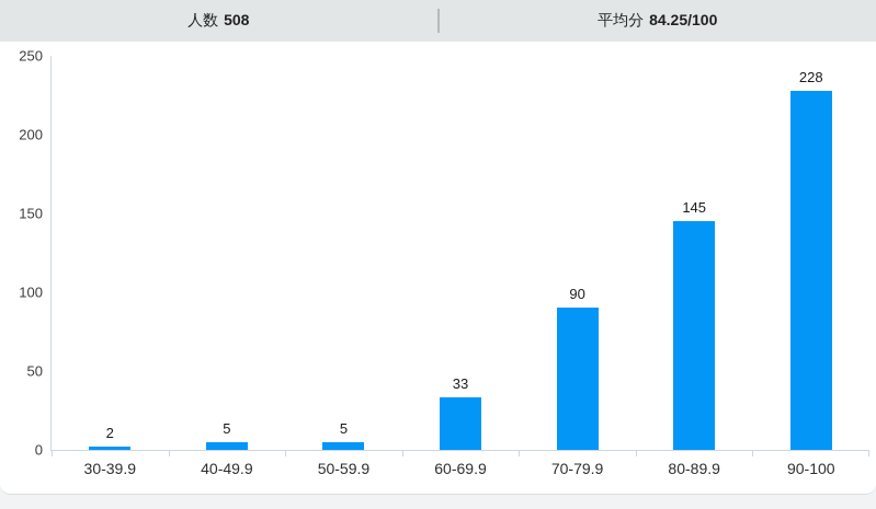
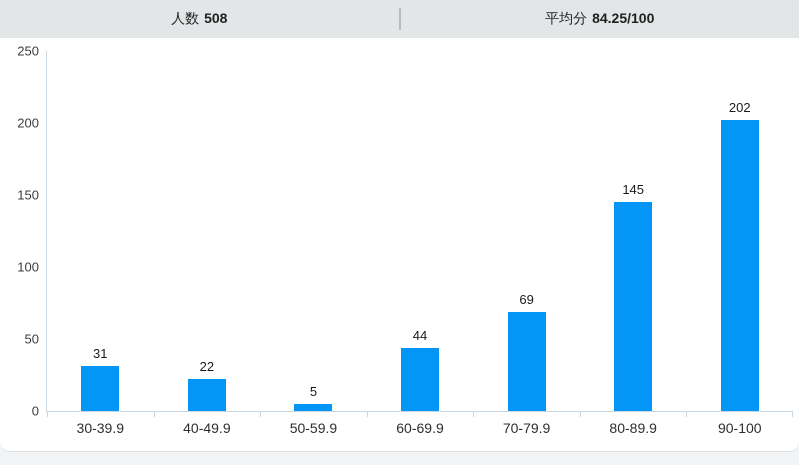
30-39.9: 2 -> 31
40-49.9: 5 -> 22
60-69.9: 33 -> 44
70-79.9: 90 -> 69
90-100: 228 -> 202
